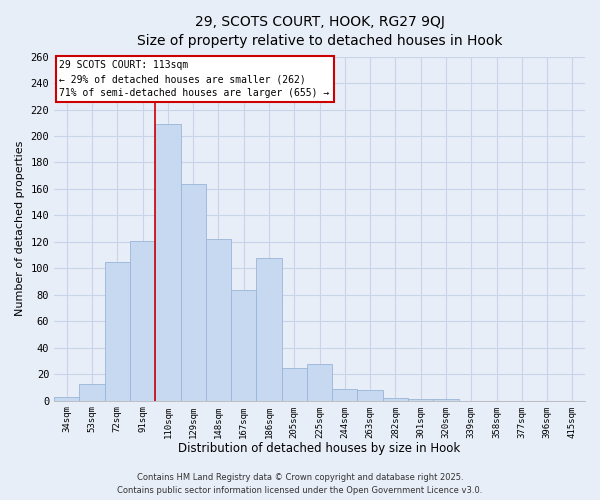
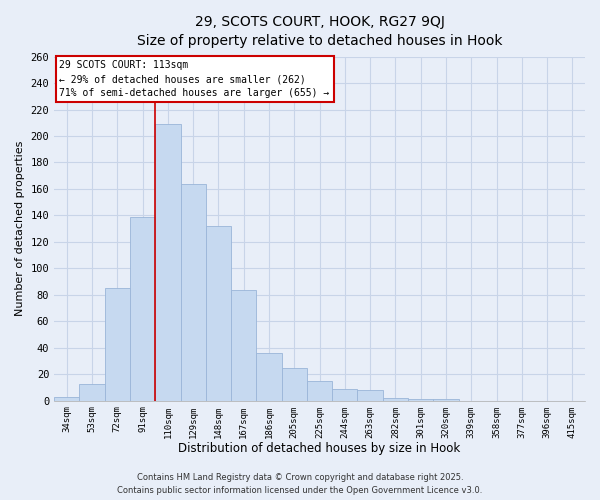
72sqm: 105 -> 85
91sqm: 121 -> 139
148sqm: 122 -> 132
186sqm: 108 -> 36
225sqm: 28 -> 15
